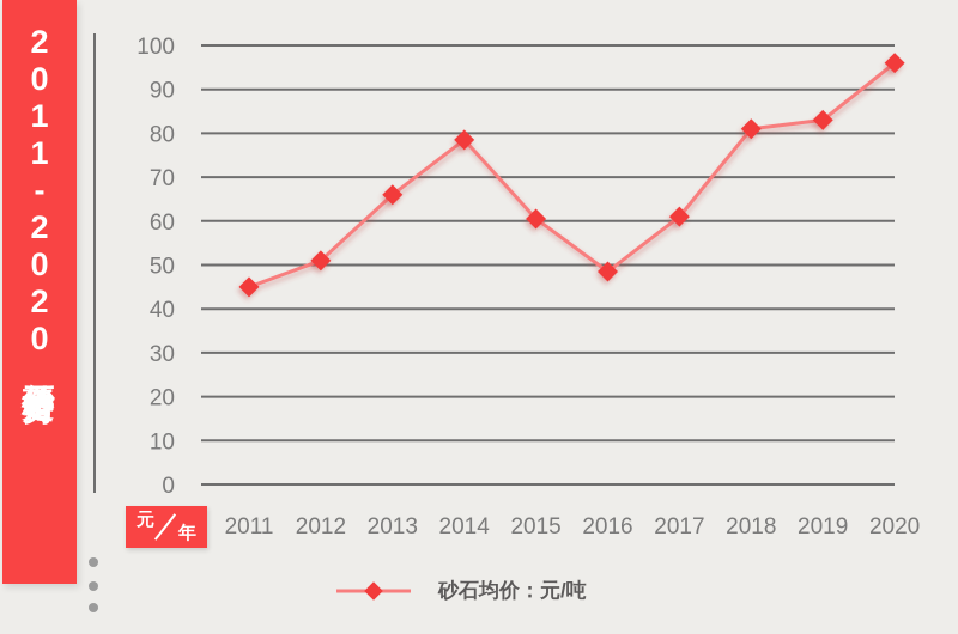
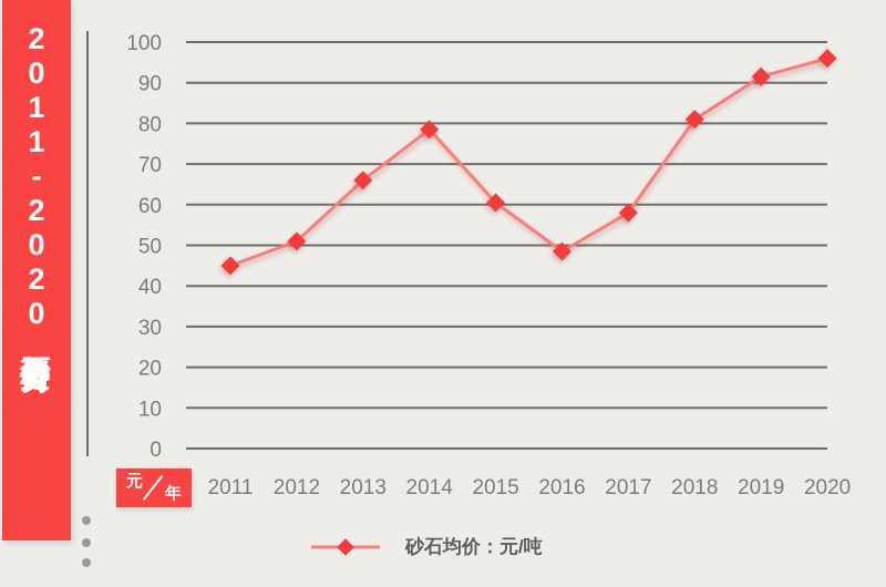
2017: 61 -> 58
2019: 83 -> 92
